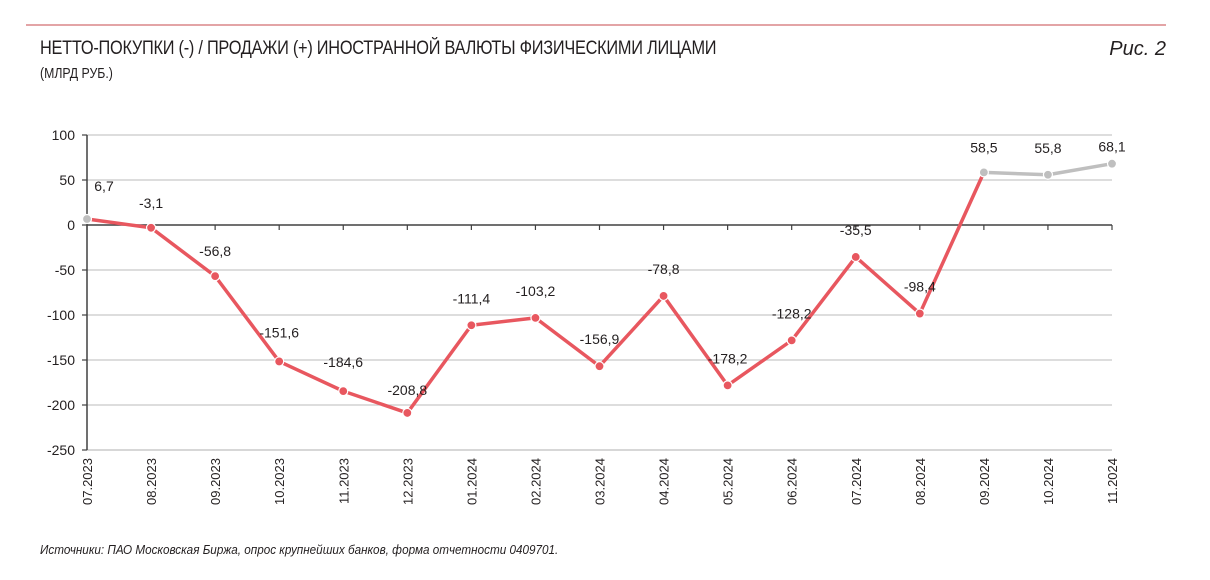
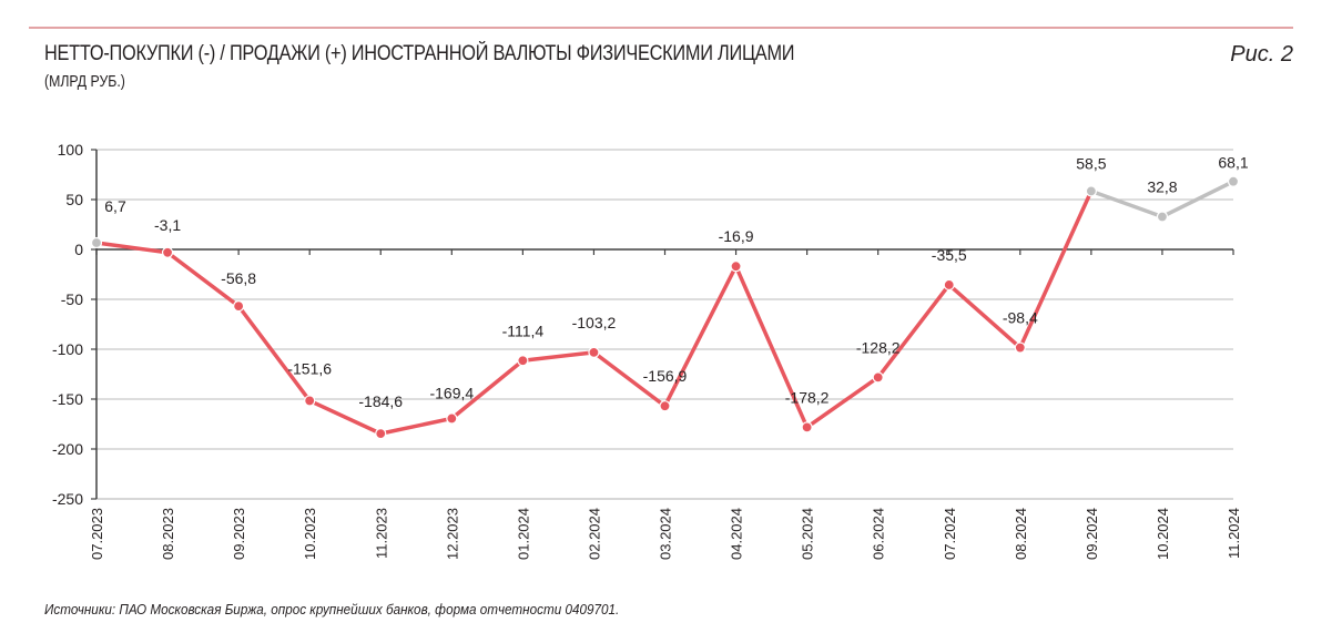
12.2023: -208,8 -> -169,4
04.2024: -78,8 -> -16,9
10.2024: 55,8 -> 32,8
